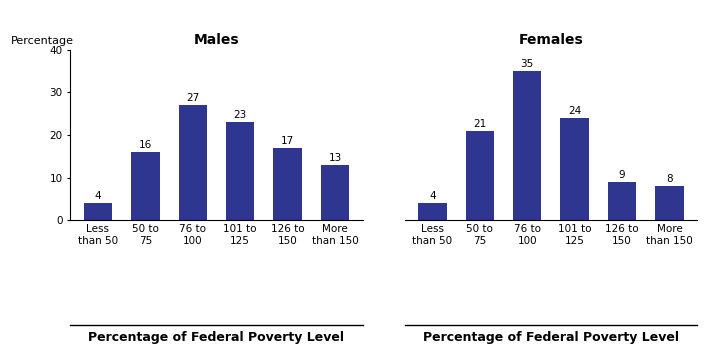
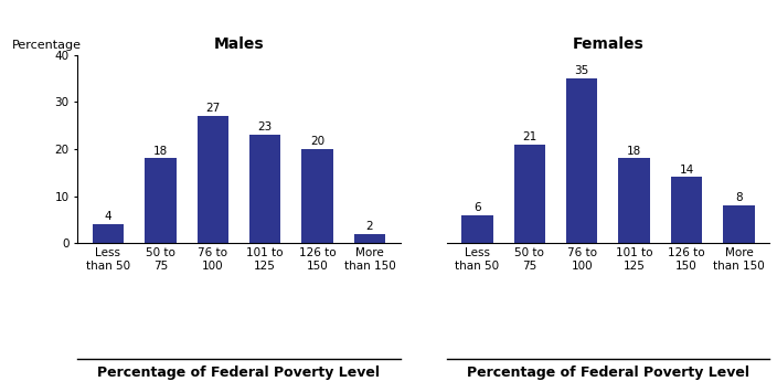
Males/50 to 75: 16 -> 18
Males/126 to 150: 17 -> 20
Males/More than 150: 13 -> 2
Females/Less than 50: 4 -> 6
Females/101 to 125: 24 -> 18
Females/126 to 150: 9 -> 14
